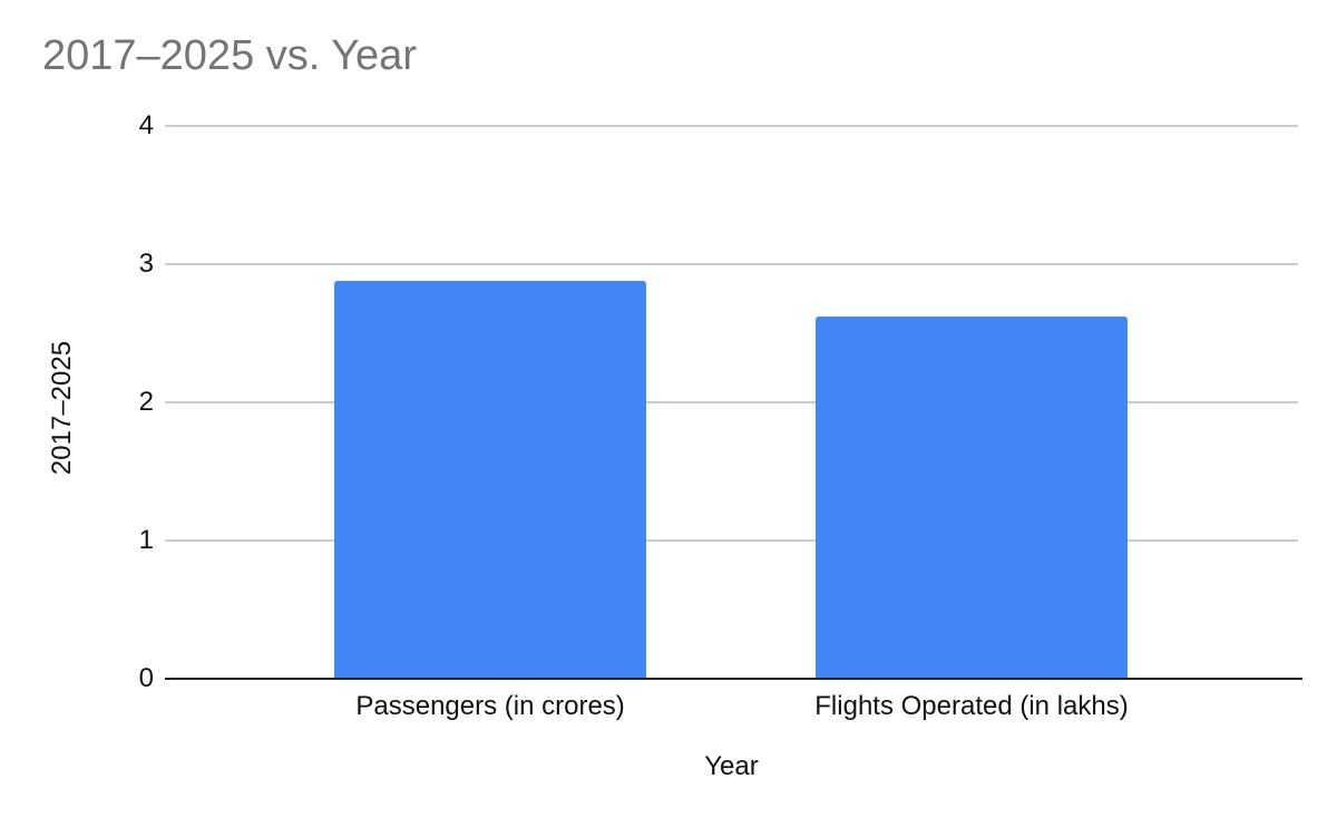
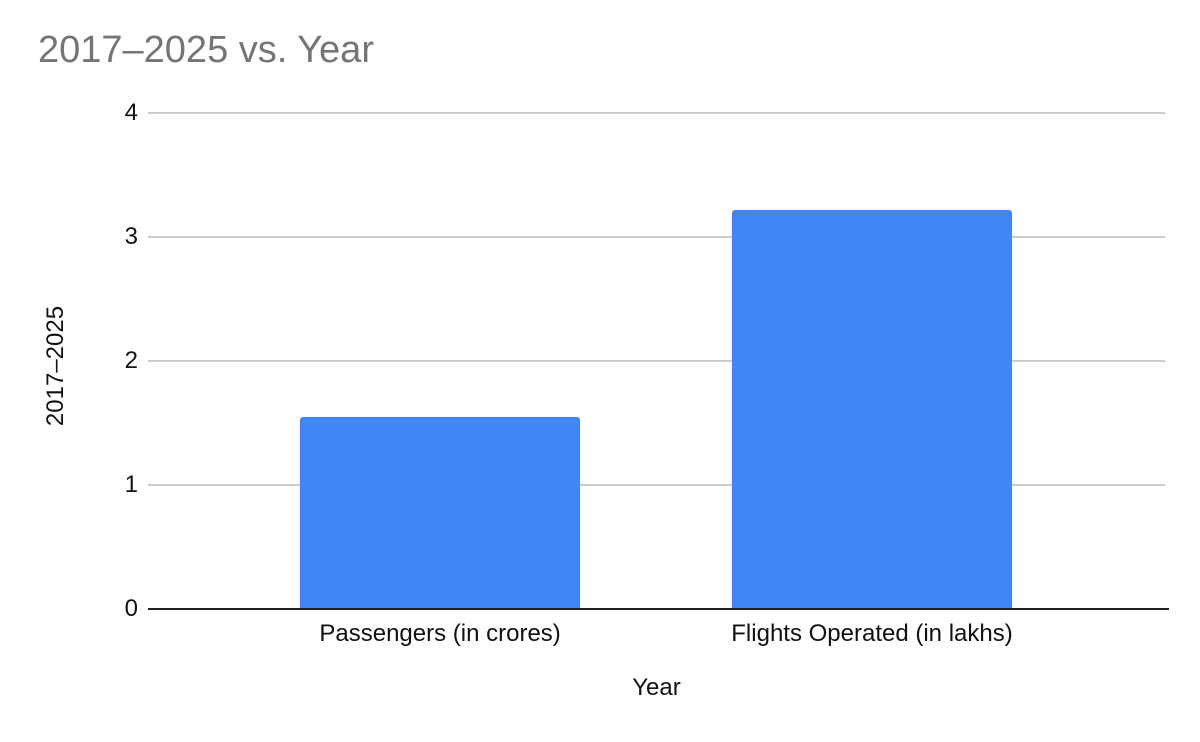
Passengers (in crores): 2.88 -> 1.55
Flights Operated (in lakhs): 2.62 -> 3.22
